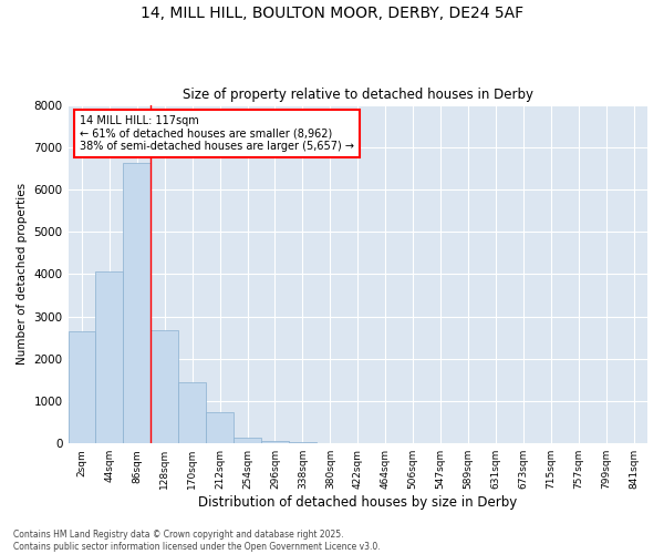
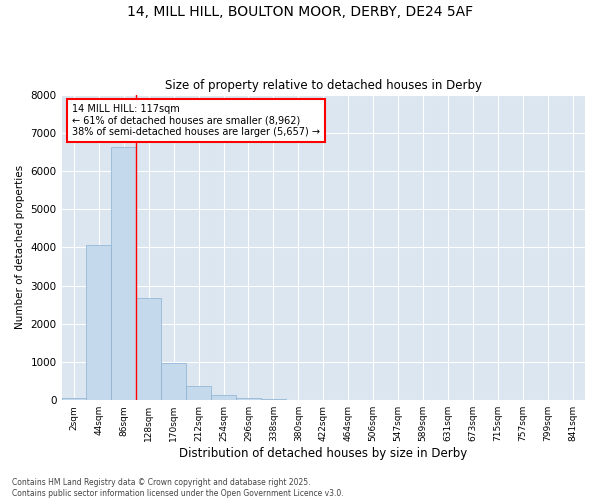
2sqm: 2650 -> 60
170sqm: 1450 -> 970
212sqm: 750 -> 360
